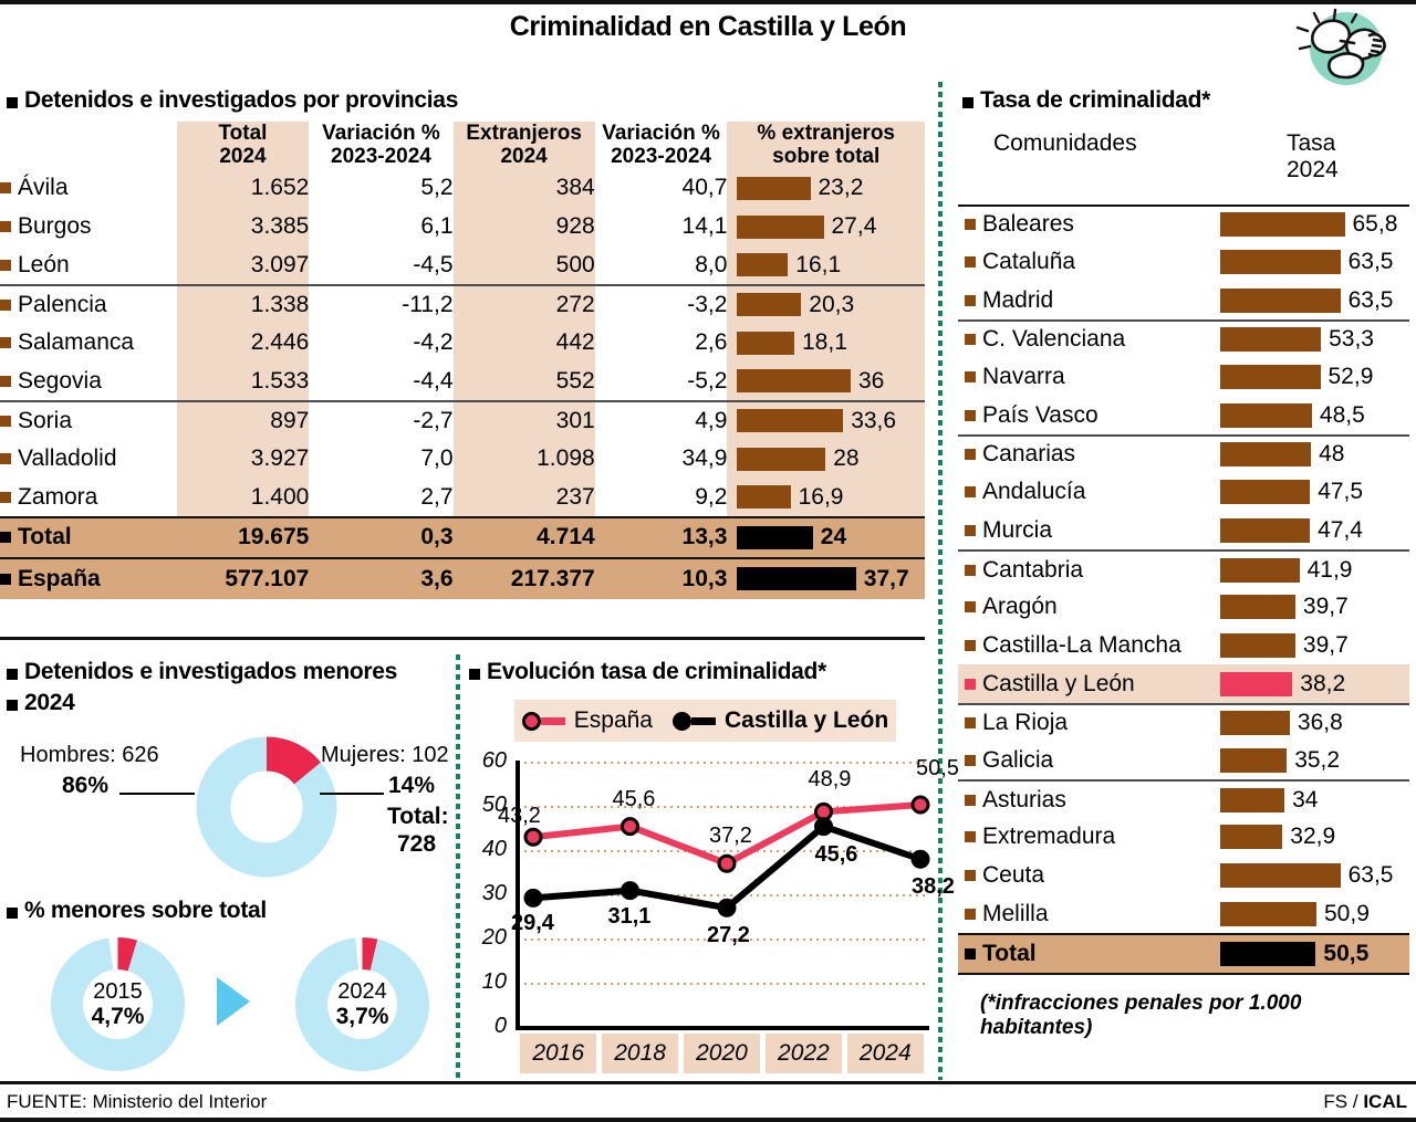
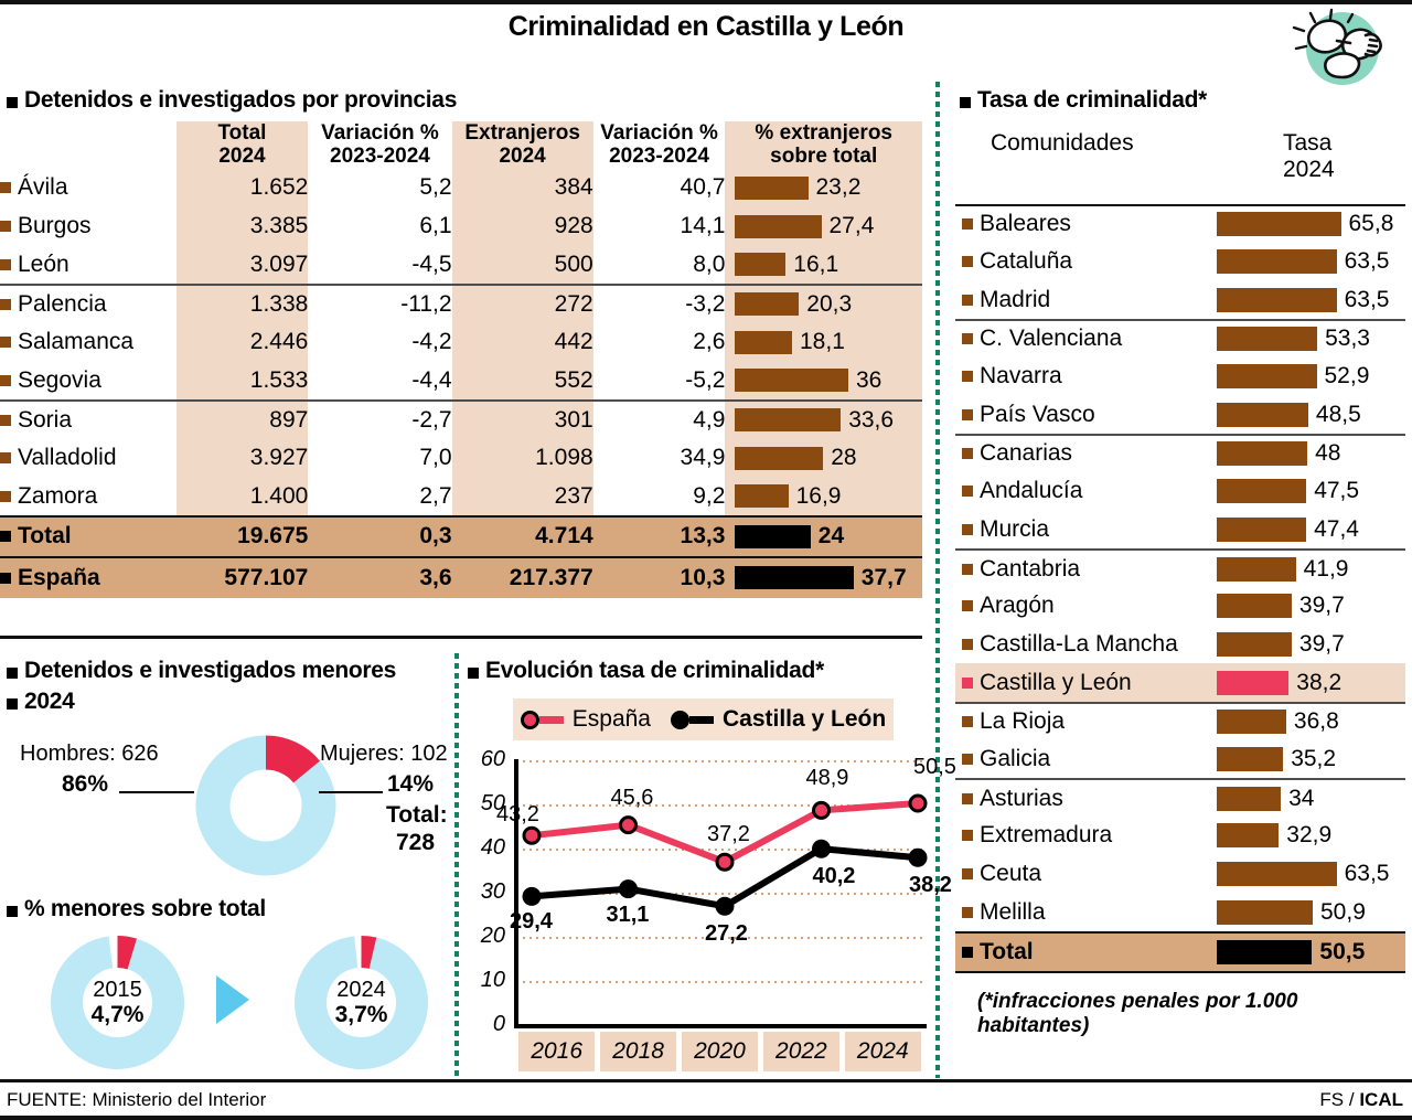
Castilla y León/2022: 45,6 -> 40,2
